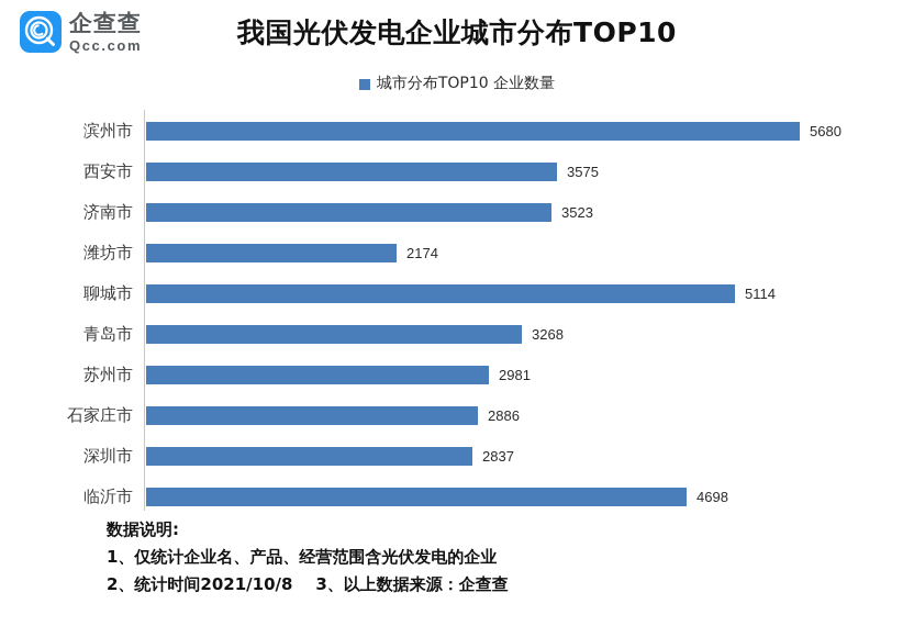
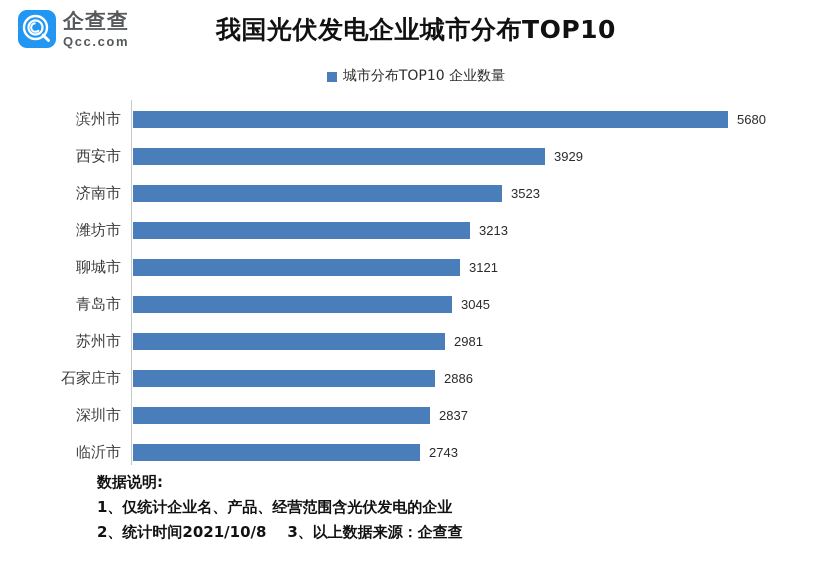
西安市: 3575 -> 3929
潍坊市: 2174 -> 3213
聊城市: 5114 -> 3121
青岛市: 3268 -> 3045
临沂市: 4698 -> 2743
